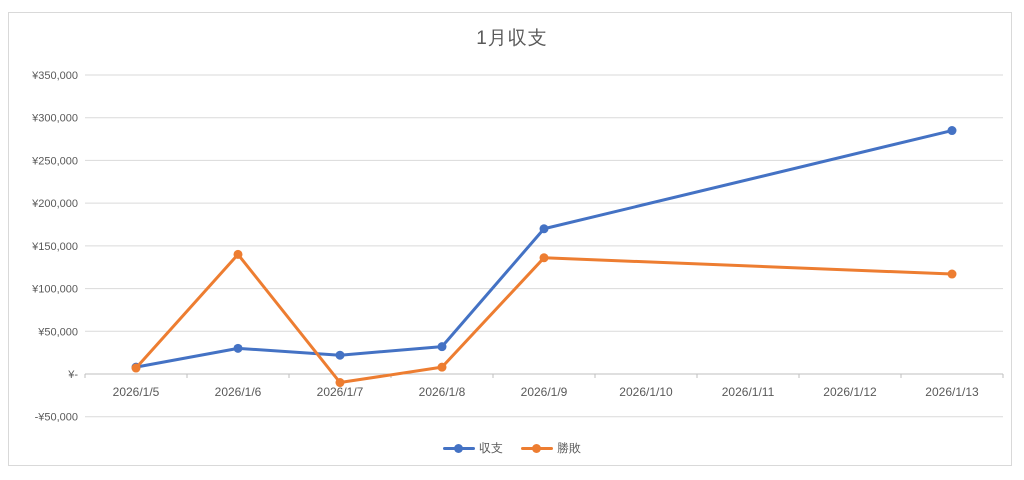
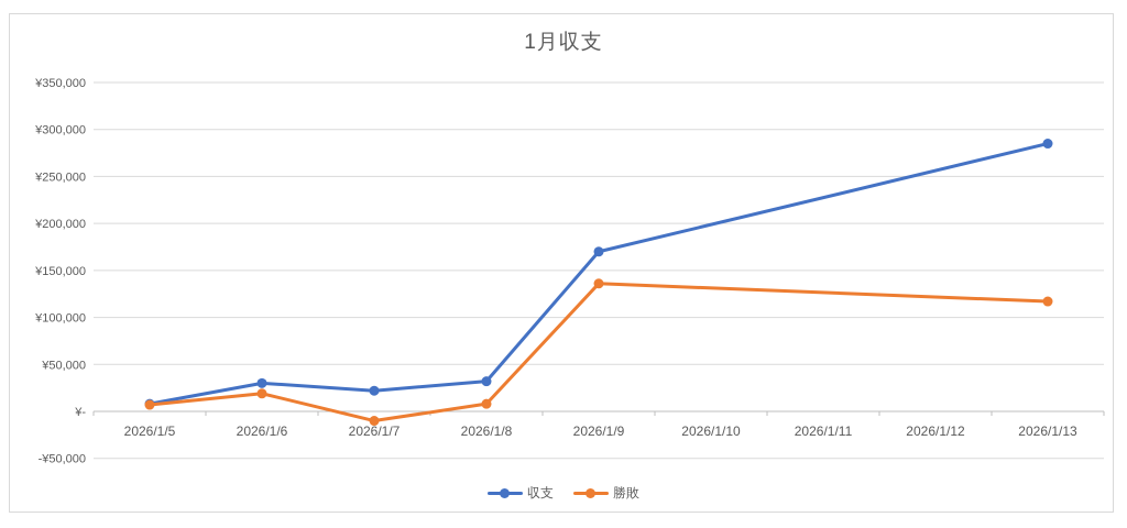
勝敗/2026/1/6: ¥140000 -> ¥20000
